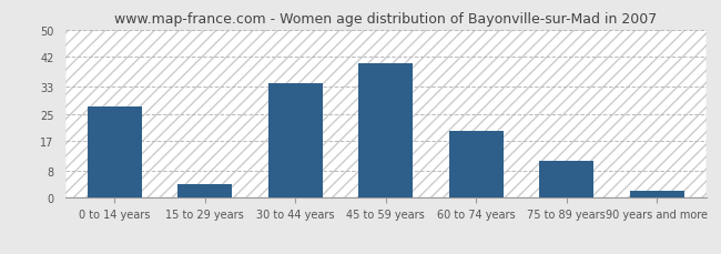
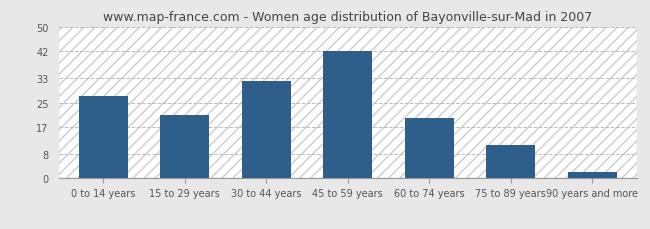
15 to 29 years: 4 -> 21
30 to 44 years: 34 -> 32
45 to 59 years: 40 -> 42
